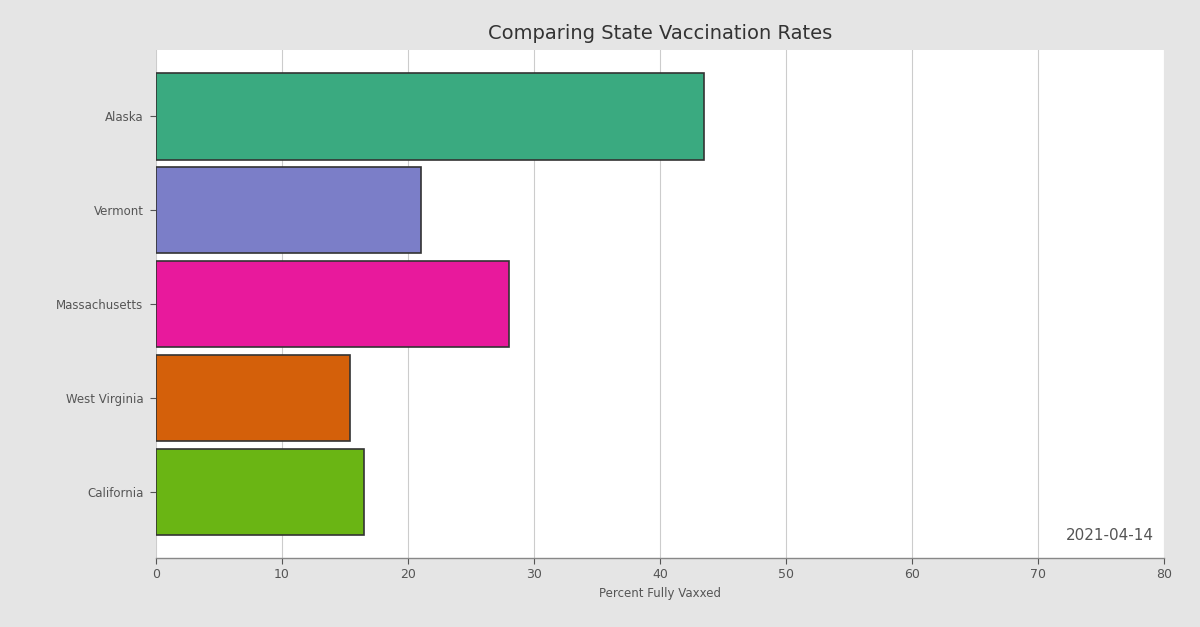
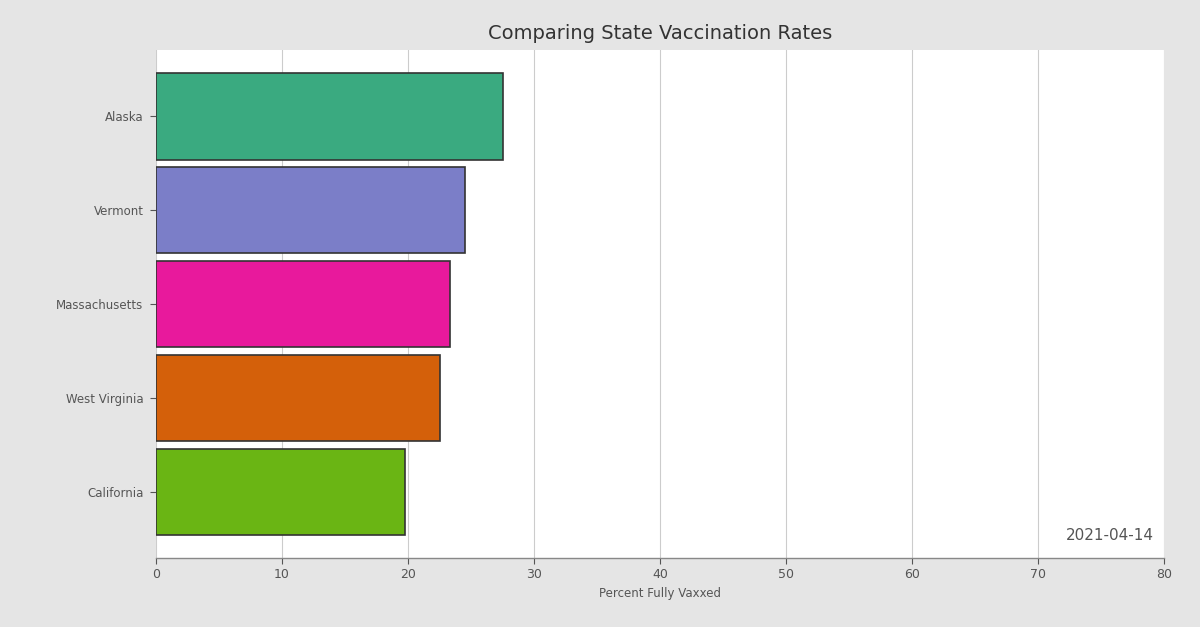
Alaska: 43.5 -> 27.5
Vermont: 21.0 -> 24.5
Massachusetts: 28.0 -> 23.3
West Virginia: 15.4 -> 22.5
California: 16.5 -> 19.8
